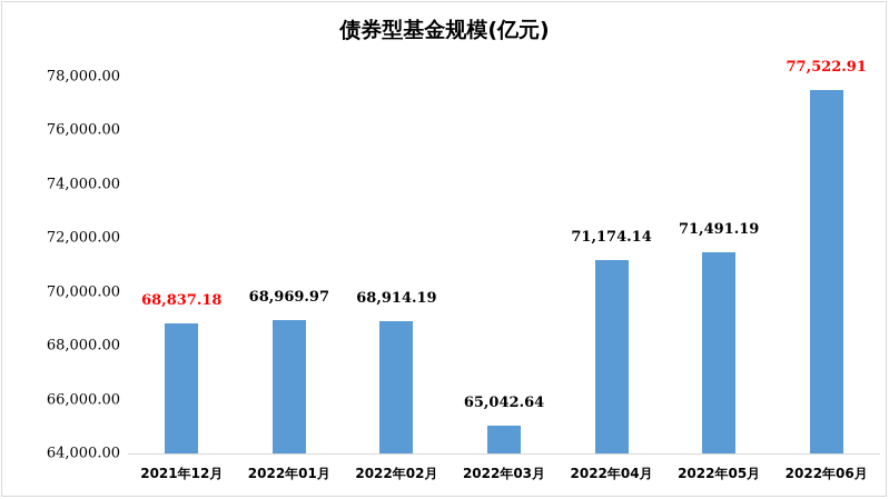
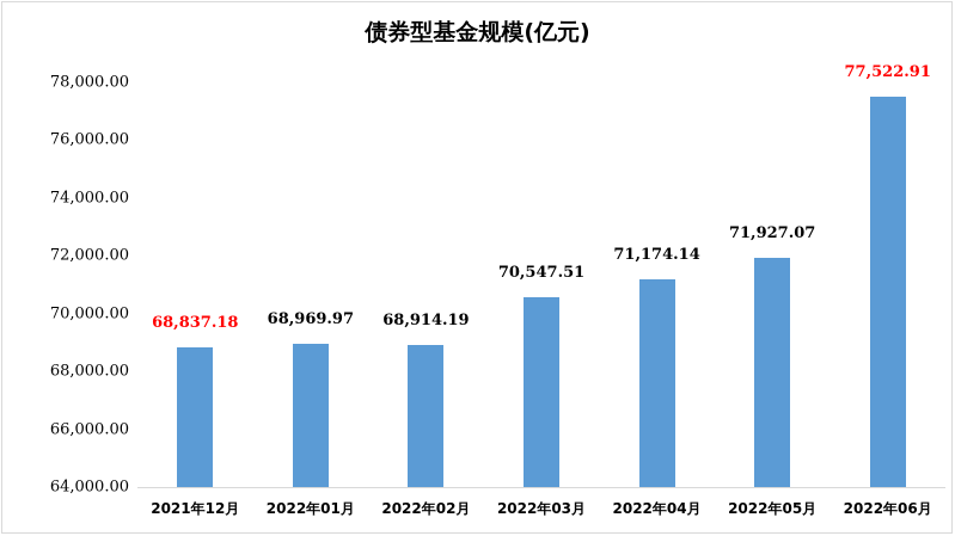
2022年03月: 65,042.64 -> 70,547.51
2022年05月: 71,491.19 -> 71,927.07
